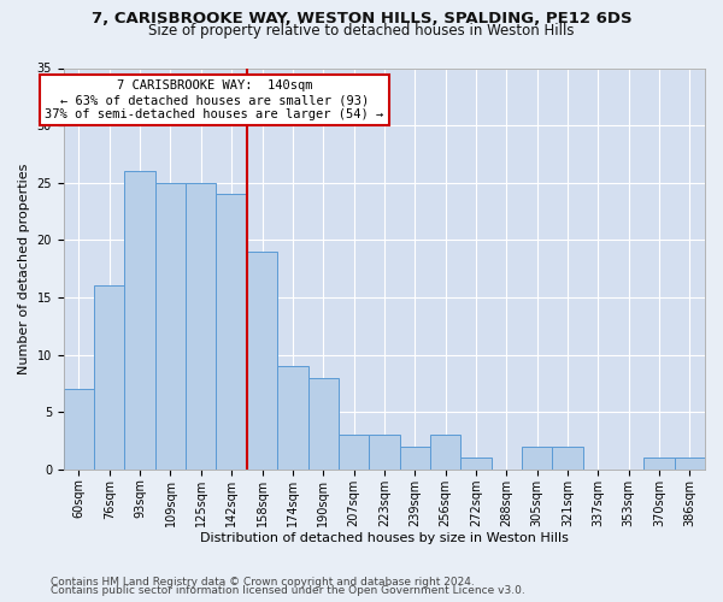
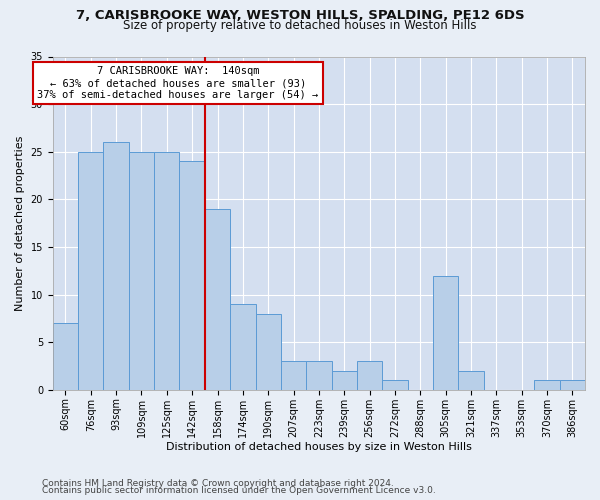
76sqm: 16 -> 25
305sqm: 2 -> 12
